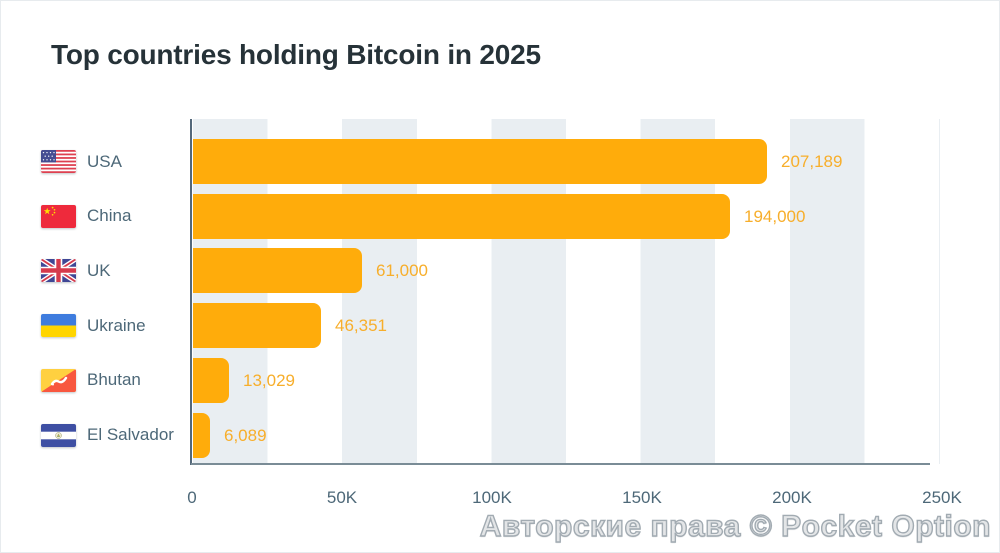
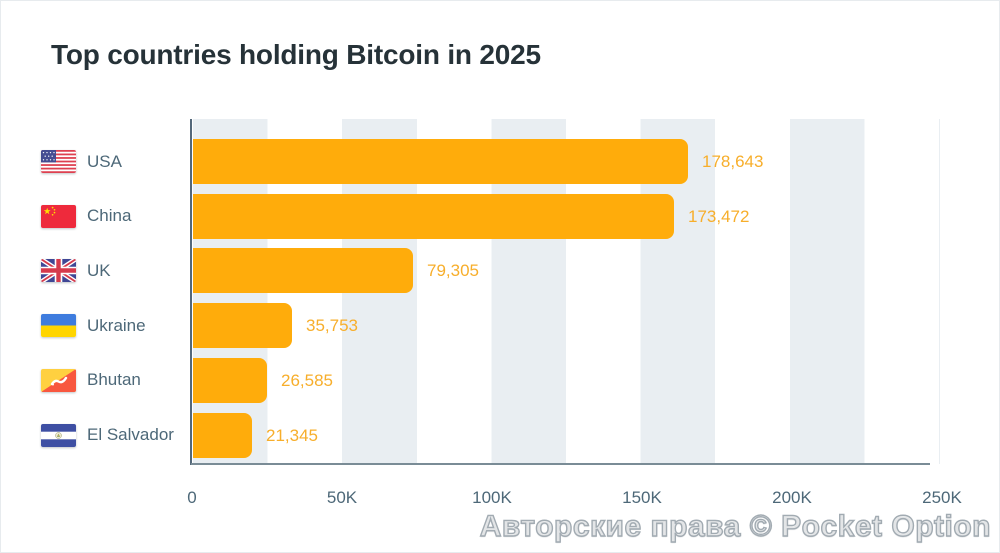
USA: 207,189 -> 178,643
China: 194,000 -> 173,472
UK: 61,000 -> 79,305
Ukraine: 46,351 -> 35,753
Bhutan: 13,029 -> 26,585
El Salvador: 6,089 -> 21,345
